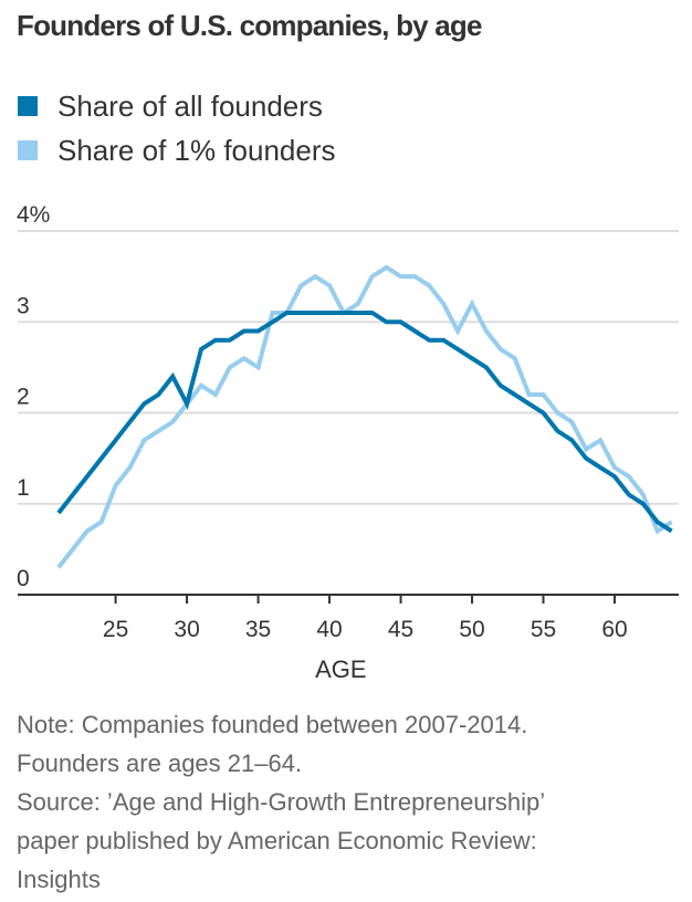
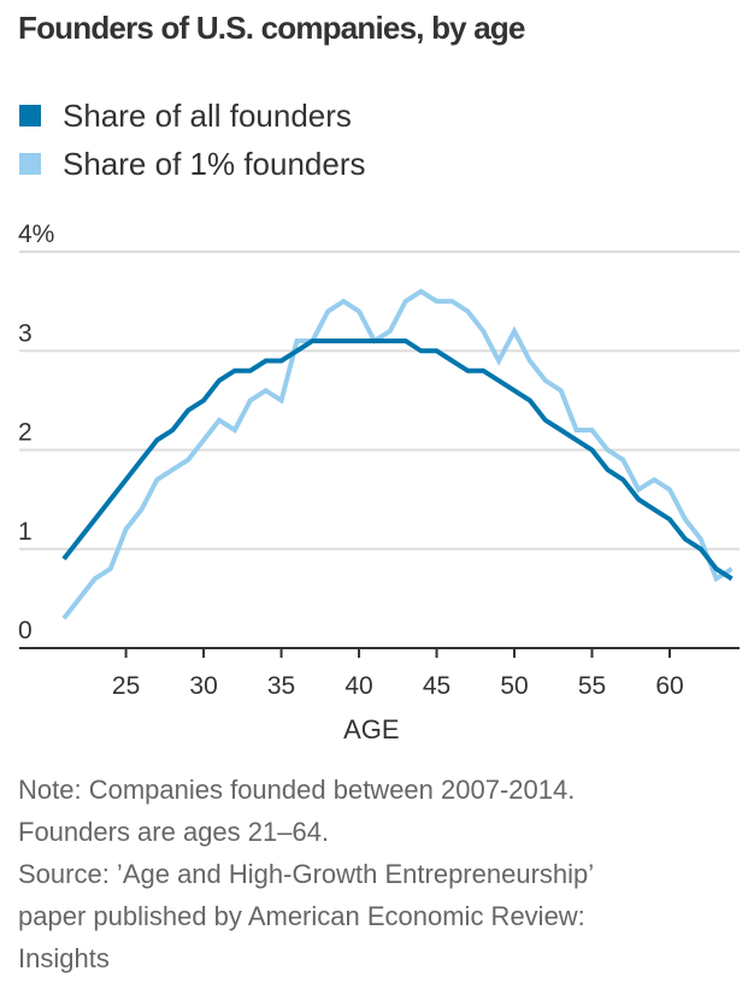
Share of all founders/30: 2.1% -> 2.5%
Share of 1% founders/60: 1.4% -> 1.6%
